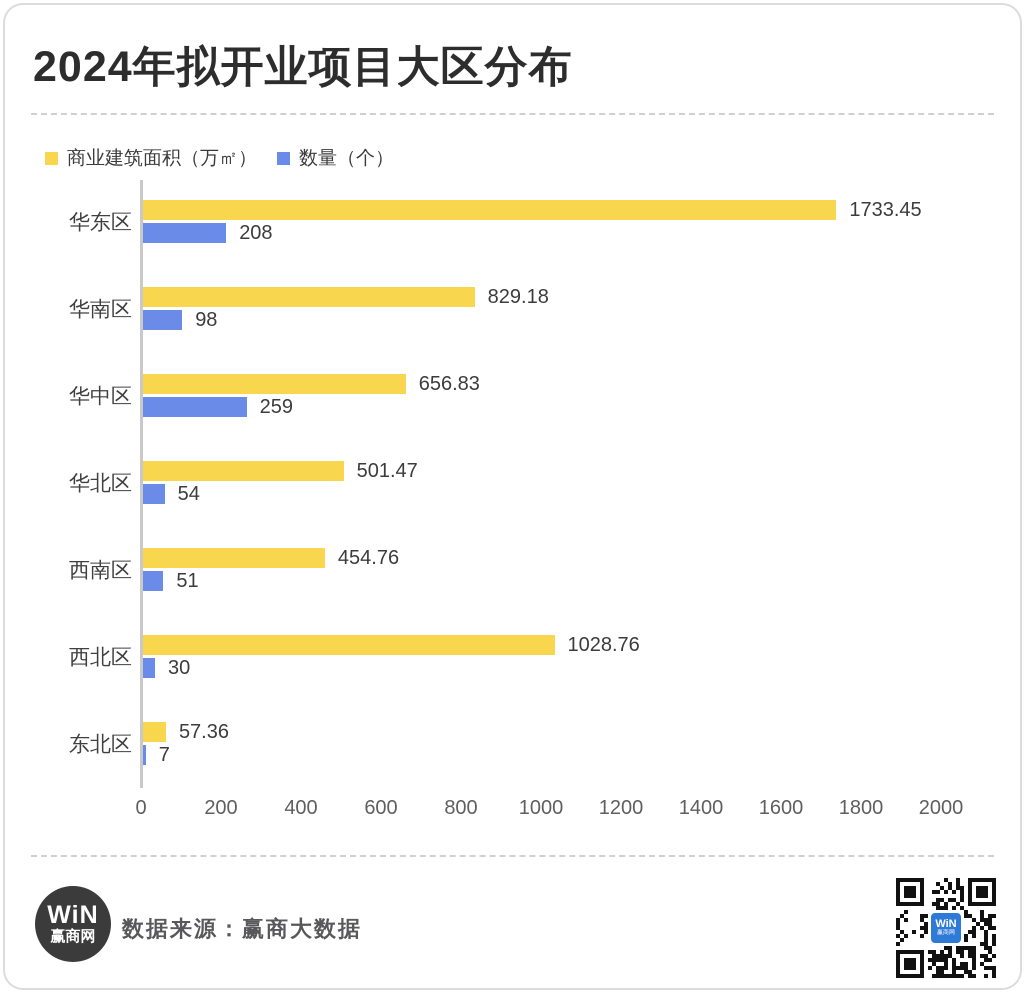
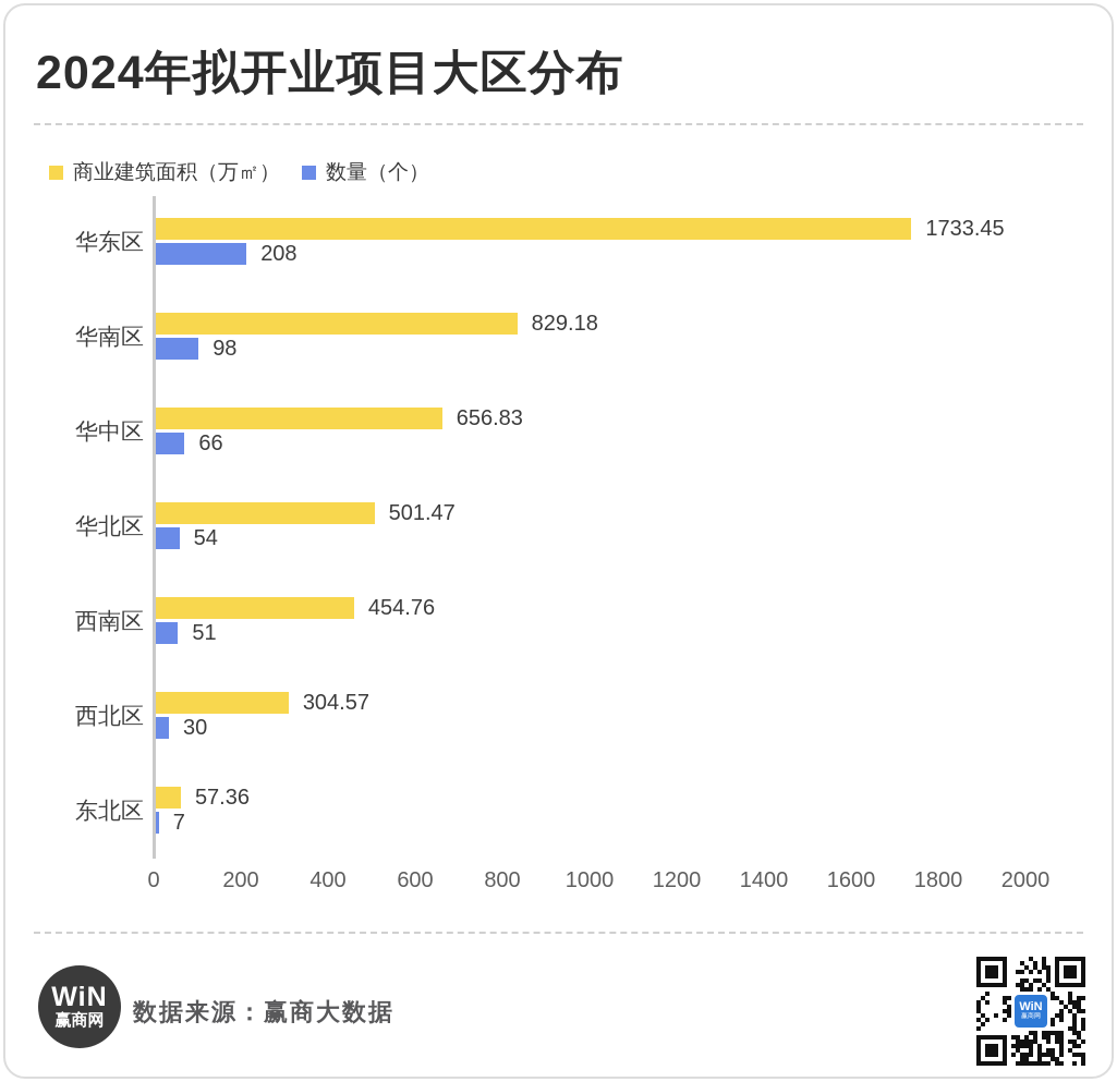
数量（个）/华中区: 259 -> 66
商业建筑面积（万㎡）/西北区: 1028.76 -> 304.57
